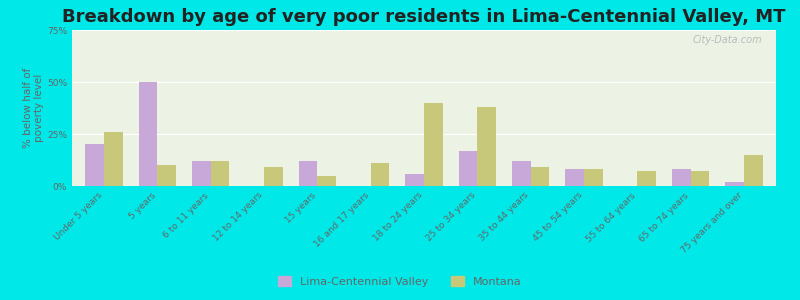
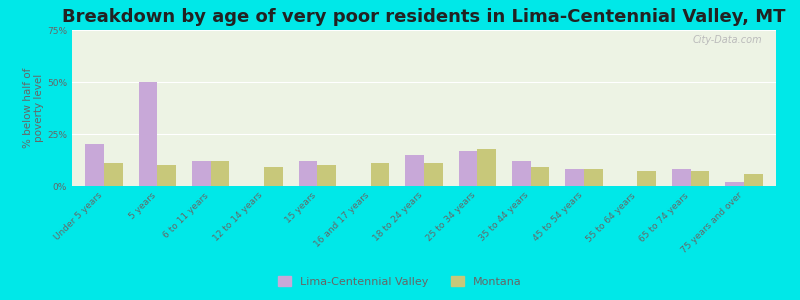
Montana/Under 5 years: 26% -> 11%
Montana/15 years: 5% -> 10%
Lima-Centennial Valley/18 to 24 years: 6% -> 15%
Montana/18 to 24 years: 40% -> 11%
Montana/25 to 34 years: 38% -> 18%
Montana/75 years and over: 15% -> 6%
